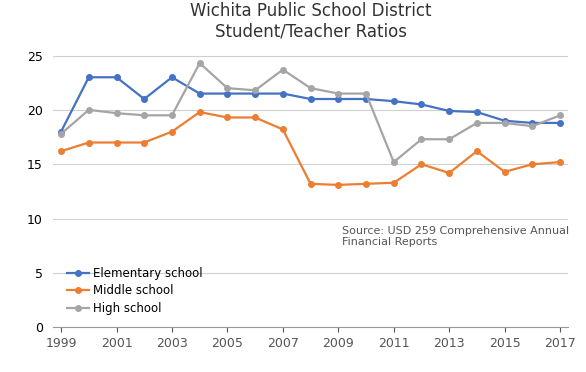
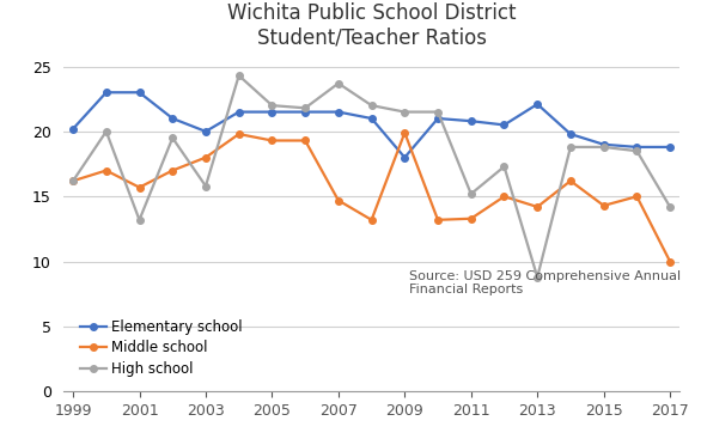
Elementary school/1999: 18.0 -> 20.2
High school/1999: 17.8 -> 16.2
Middle school/2001: 17.0 -> 15.7
High school/2001: 19.7 -> 13.2
Elementary school/2003: 23.0 -> 20.0
High school/2003: 19.5 -> 15.8
Middle school/2007: 18.2 -> 14.7
Elementary school/2009: 21.0 -> 18.0
Middle school/2009: 13.1 -> 19.9
Elementary school/2013: 19.9 -> 22.1
High school/2013: 17.3 -> 8.8
Middle school/2017: 15.2 -> 10.0
High school/2017: 19.5 -> 14.2
